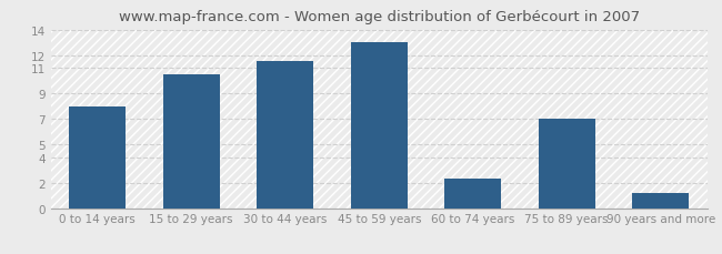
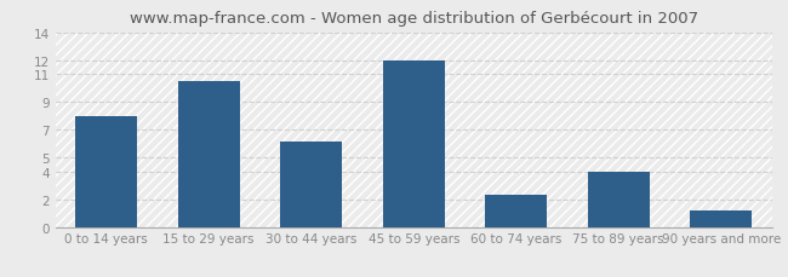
30 to 44 years: 11.5 -> 6.1
45 to 59 years: 13.0 -> 12.0
75 to 89 years: 7.0 -> 4.0
